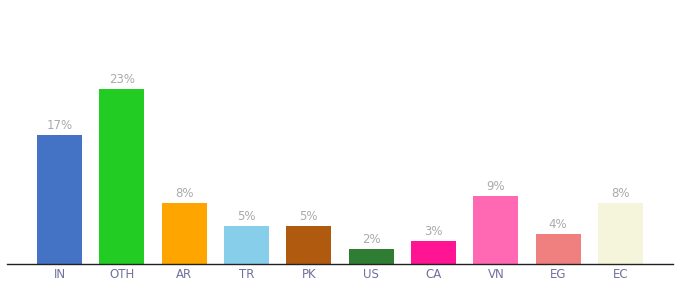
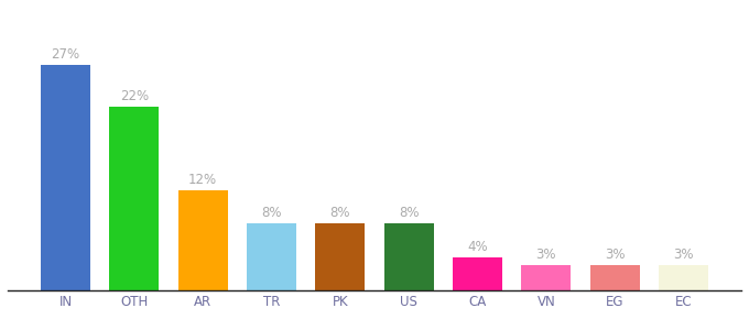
IN: 17% -> 27%
OTH: 23% -> 22%
AR: 8% -> 12%
TR: 5% -> 8%
PK: 5% -> 8%
US: 2% -> 8%
CA: 3% -> 4%
VN: 9% -> 3%
EG: 4% -> 3%
EC: 8% -> 3%
